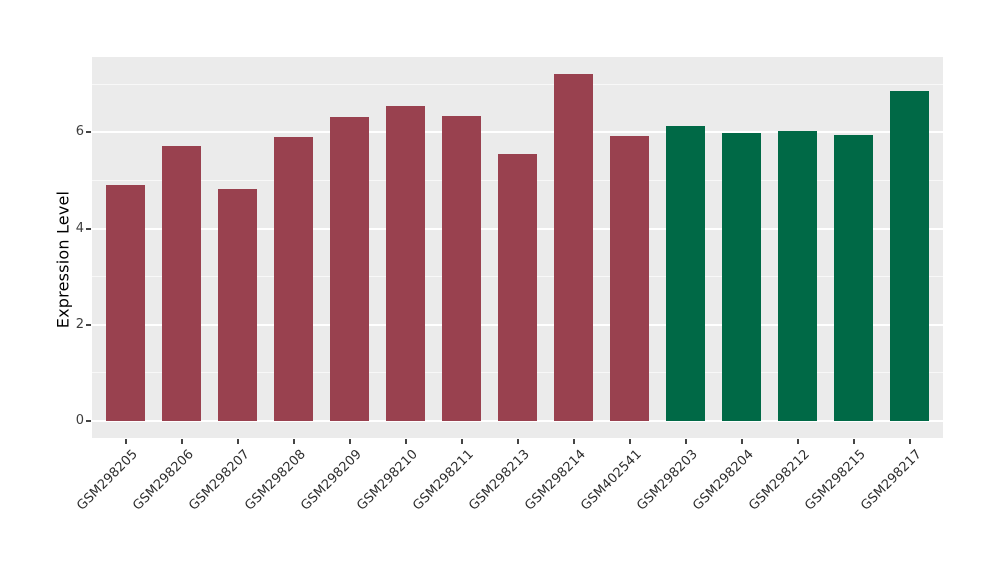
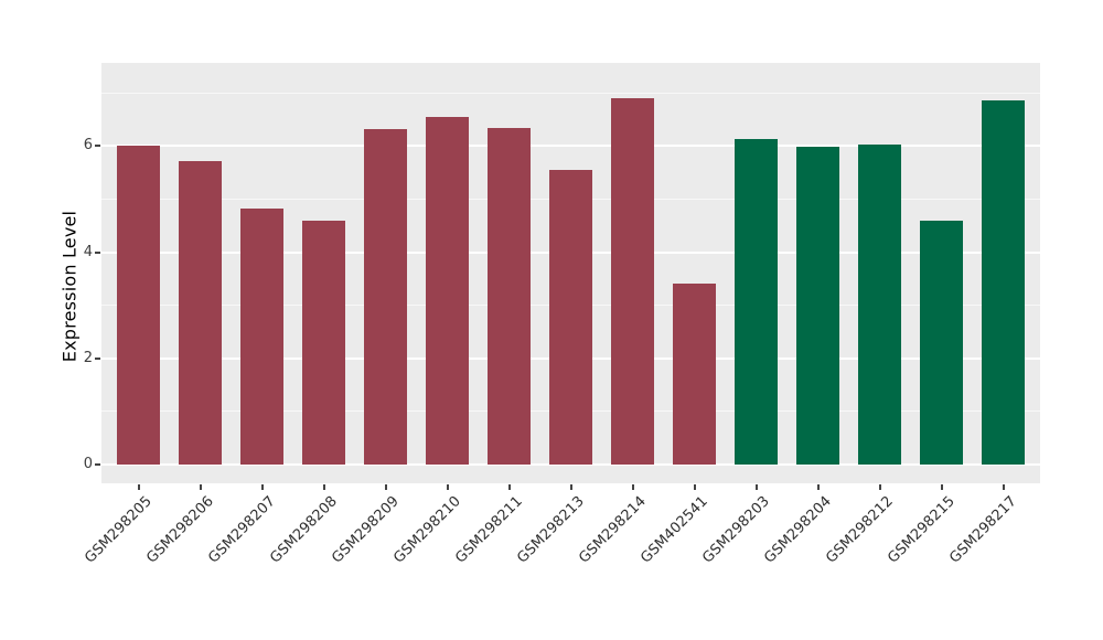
GSM298205: 4.9 -> 6.0
GSM298208: 5.9 -> 4.6
GSM298214: 7.2 -> 6.9
GSM402541: 5.9 -> 3.4
GSM298215: 5.9 -> 4.6
